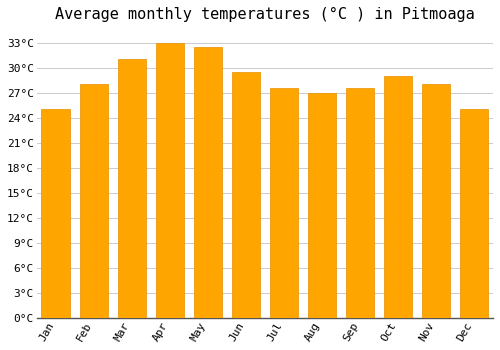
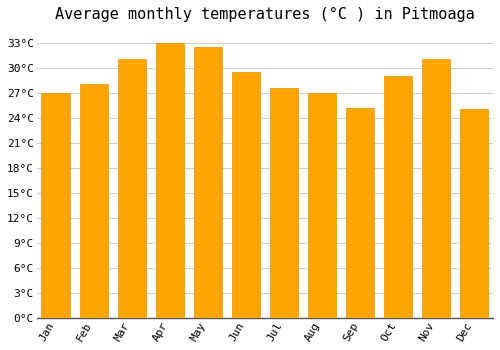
Jan: 25.0°C -> 27.0°C
Sep: 27.5°C -> 25.2°C
Nov: 28.0°C -> 31.0°C
